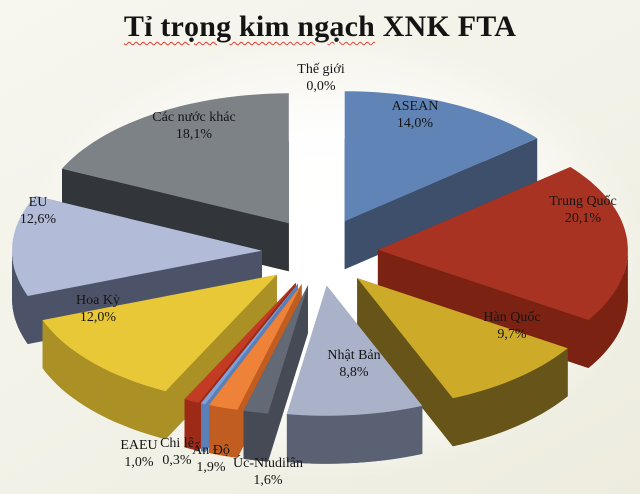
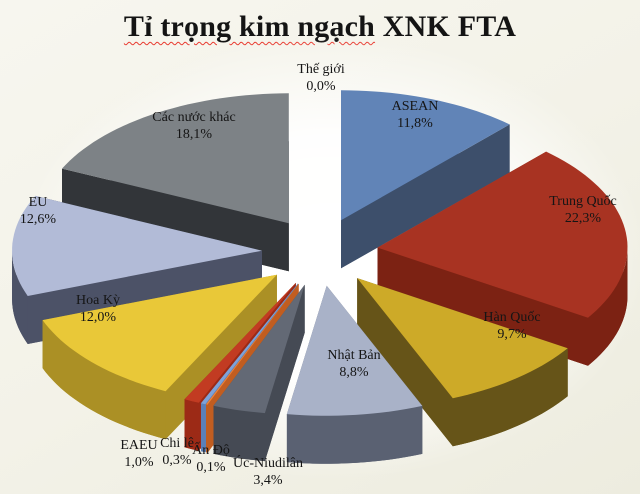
ASEAN: 14,0% -> 11,8%
Trung Quốc: 20,1% -> 22,3%
Úc-Niudilân: 1,6% -> 3,4%
Ấn Độ: 1,9% -> 0,1%
